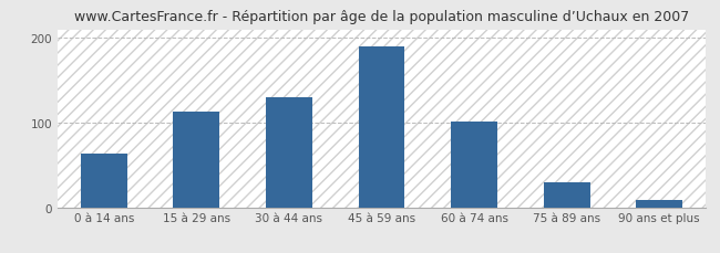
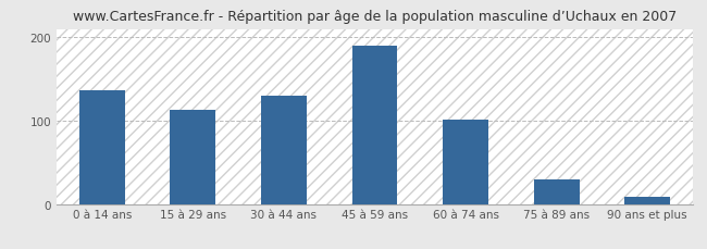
0 à 14 ans: 64 -> 137
